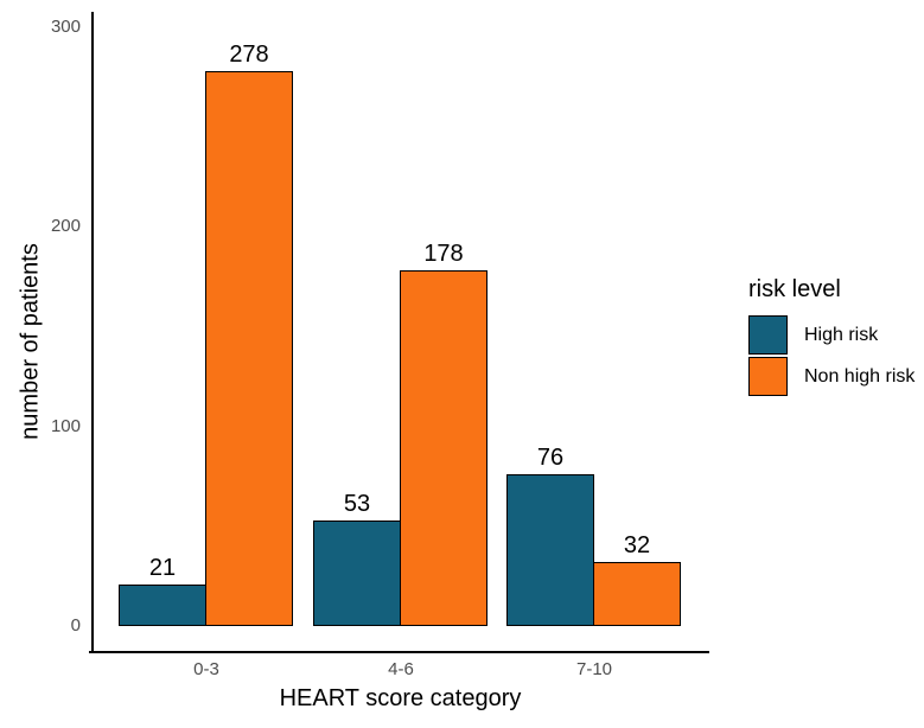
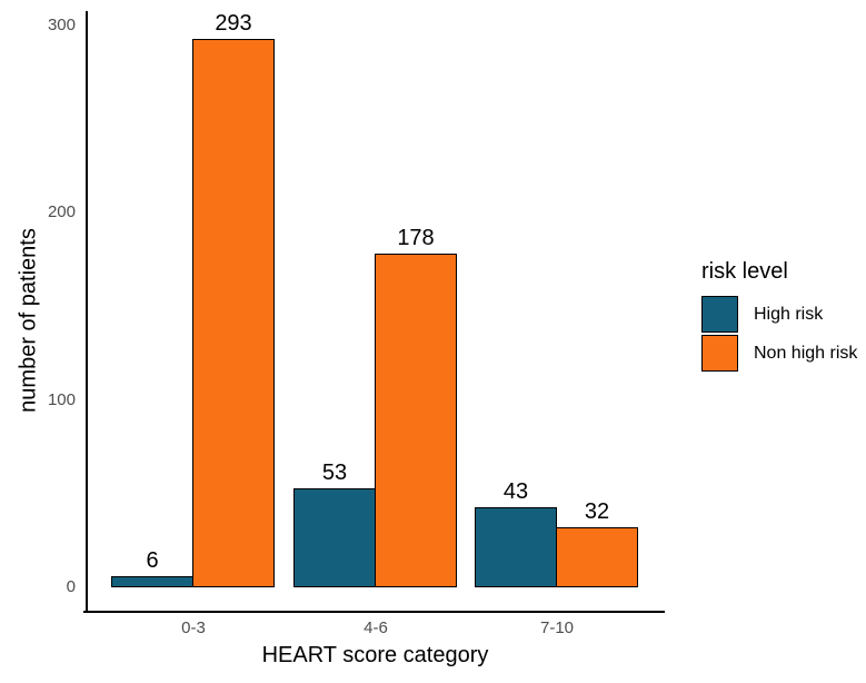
High risk/0-3: 21 -> 6
Non high risk/0-3: 278 -> 293
High risk/7-10: 76 -> 43
